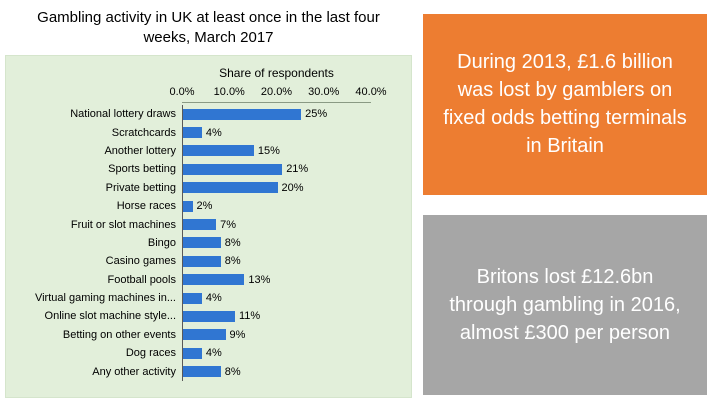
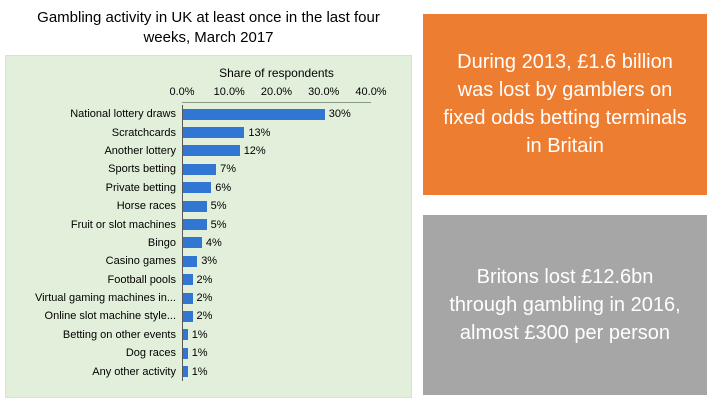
National lottery draws: 25% -> 30%
Scratchcards: 4% -> 13%
Another lottery: 15% -> 12%
Sports betting: 21% -> 7%
Private betting: 20% -> 6%
Horse races: 2% -> 5%
Fruit or slot machines: 7% -> 5%
Bingo: 8% -> 4%
Casino games: 8% -> 3%
Football pools: 13% -> 2%
Virtual gaming machines in...: 4% -> 2%
Online slot machine style...: 11% -> 2%
Betting on other events: 9% -> 1%
Dog races: 4% -> 1%
Any other activity: 8% -> 1%
